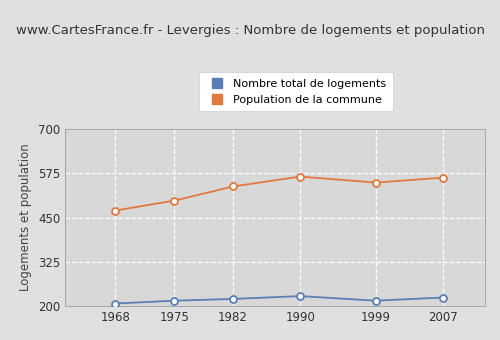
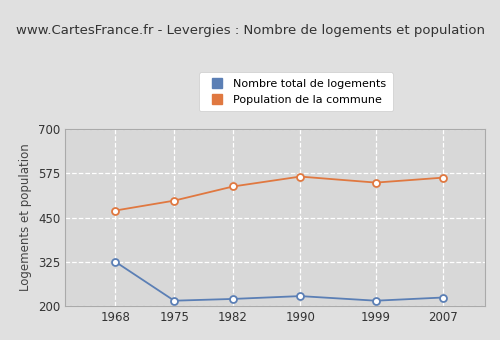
Nombre total de logements/1968: 207 -> 325
